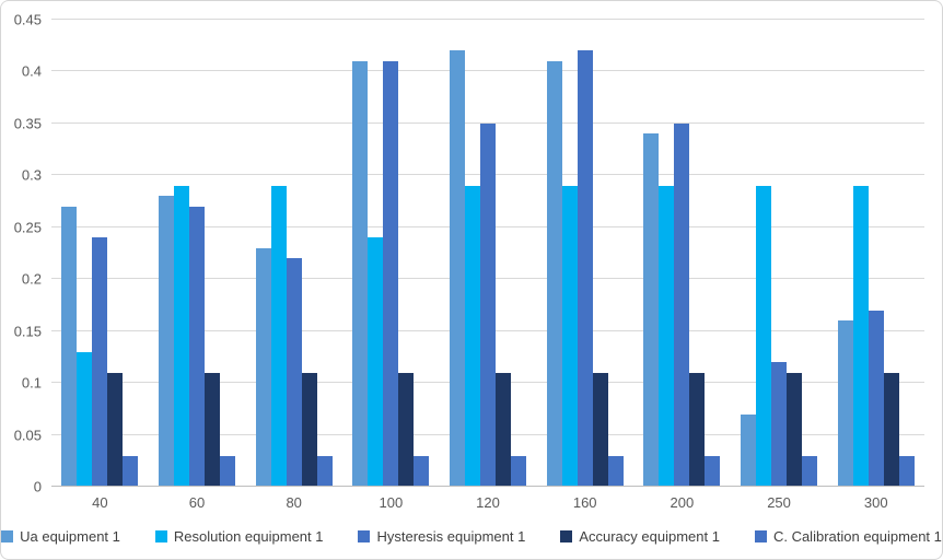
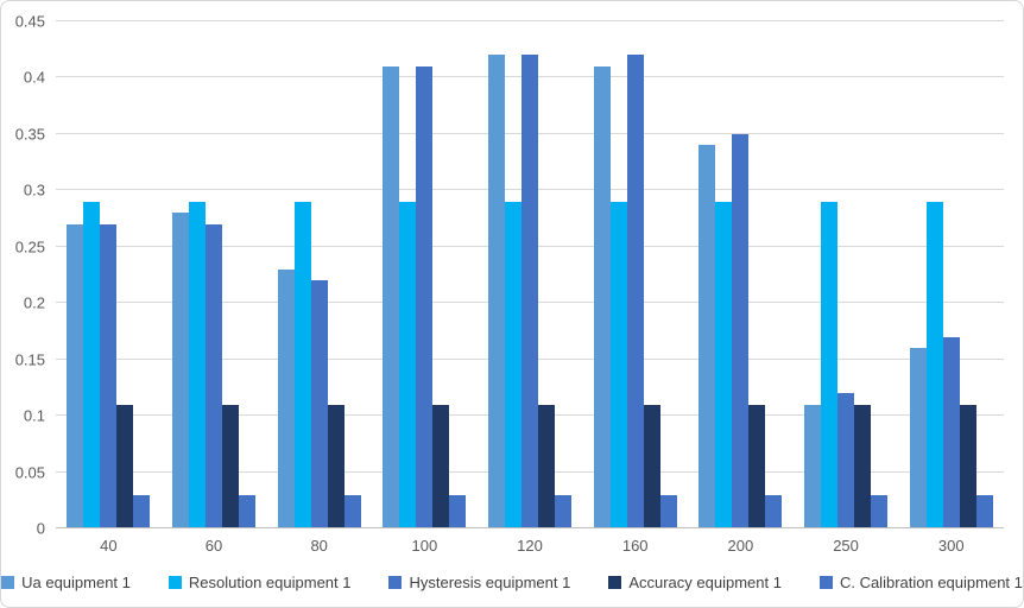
Resolution equipment 1/40: 0.13 -> 0.29
Hysteresis equipment 1/40: 0.24 -> 0.27
Resolution equipment 1/100: 0.24 -> 0.29
Hysteresis equipment 1/120: 0.35 -> 0.42
Ua equipment 1/250: 0.07 -> 0.11
